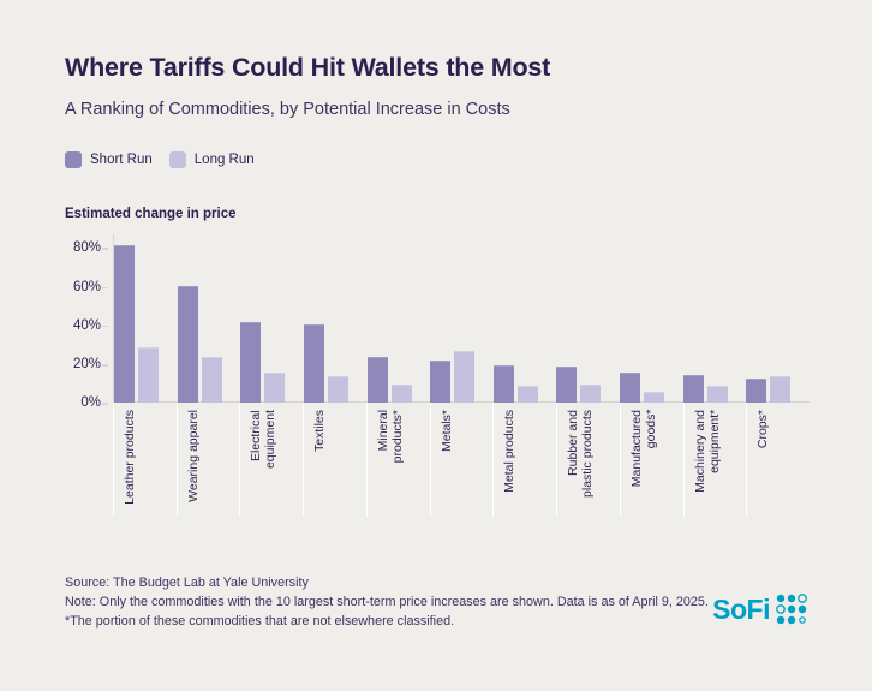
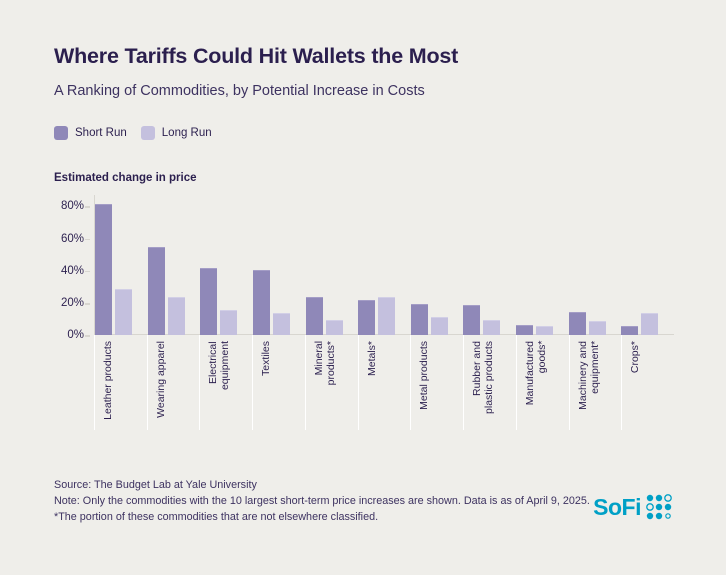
Short Run/Wearing apparel: 60% -> 54%
Long Run/Metals*: 26% -> 23%
Long Run/Metal products: 8% -> 11%
Short Run/Manufactured goods*: 15% -> 6%
Short Run/Crops*: 12% -> 5%
